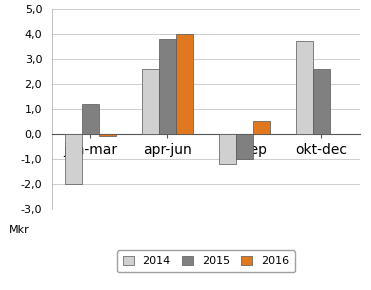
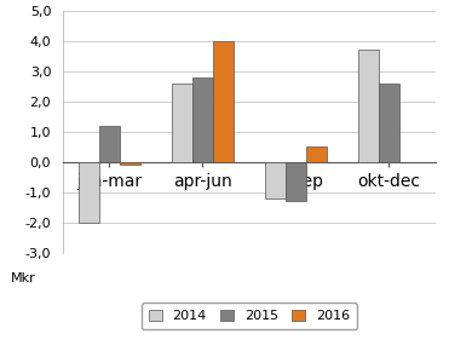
2015/apr-jun: 3,8 -> 2,8
2015/jul-sep: -1,0 -> -1,3
